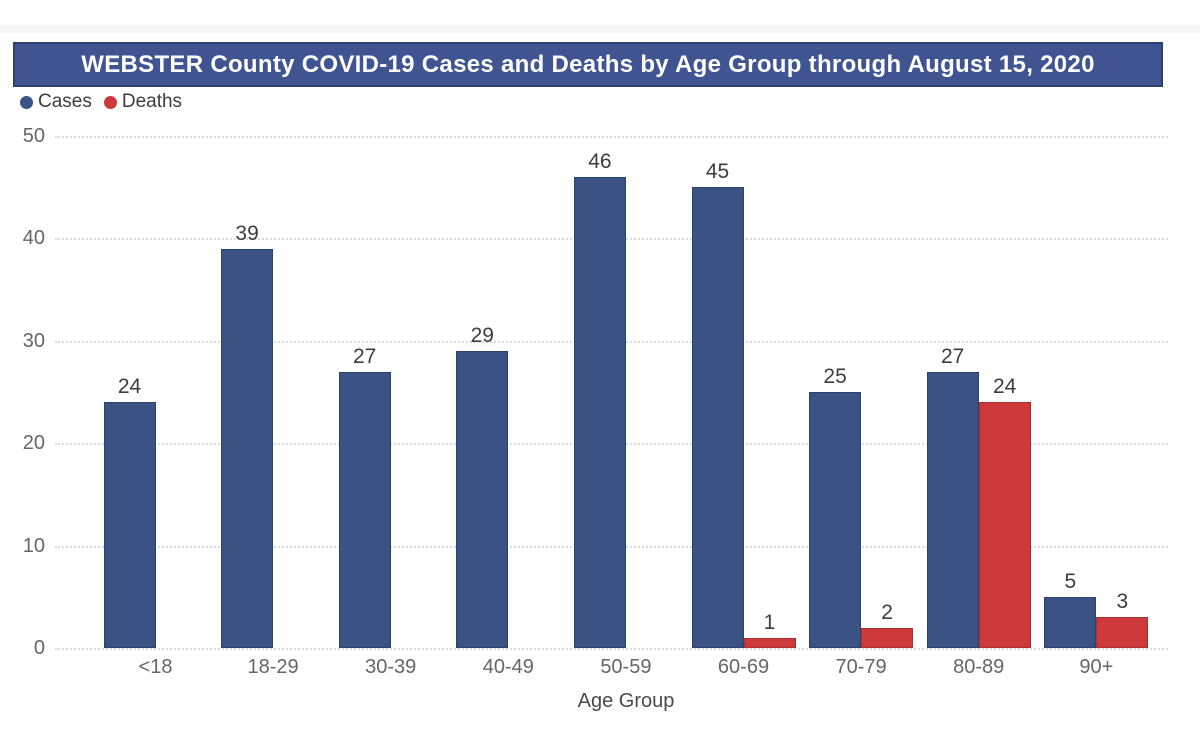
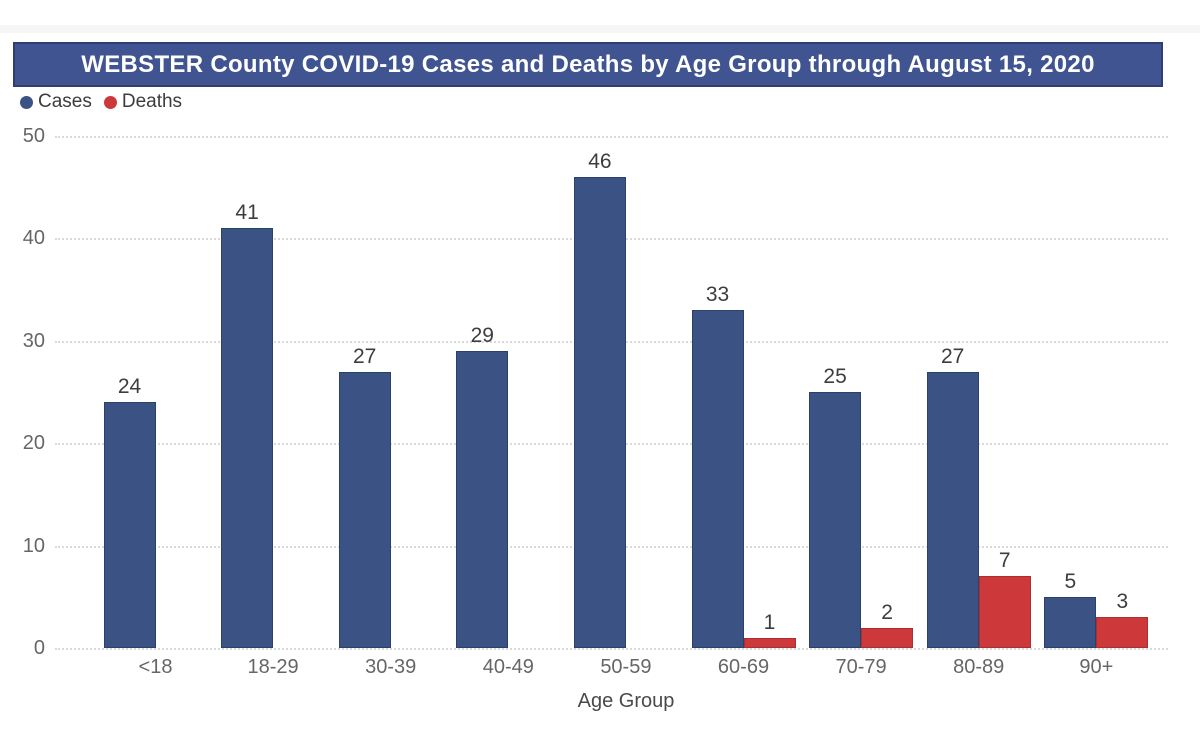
Cases/18-29: 39 -> 41
Cases/60-69: 45 -> 33
Deaths/80-89: 24 -> 7
